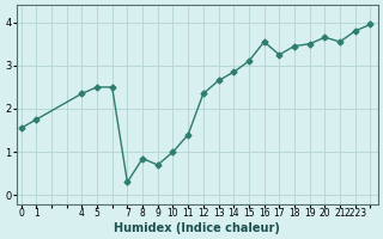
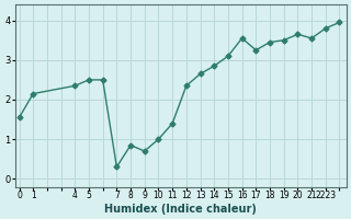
1: 1.75 -> 2.15
